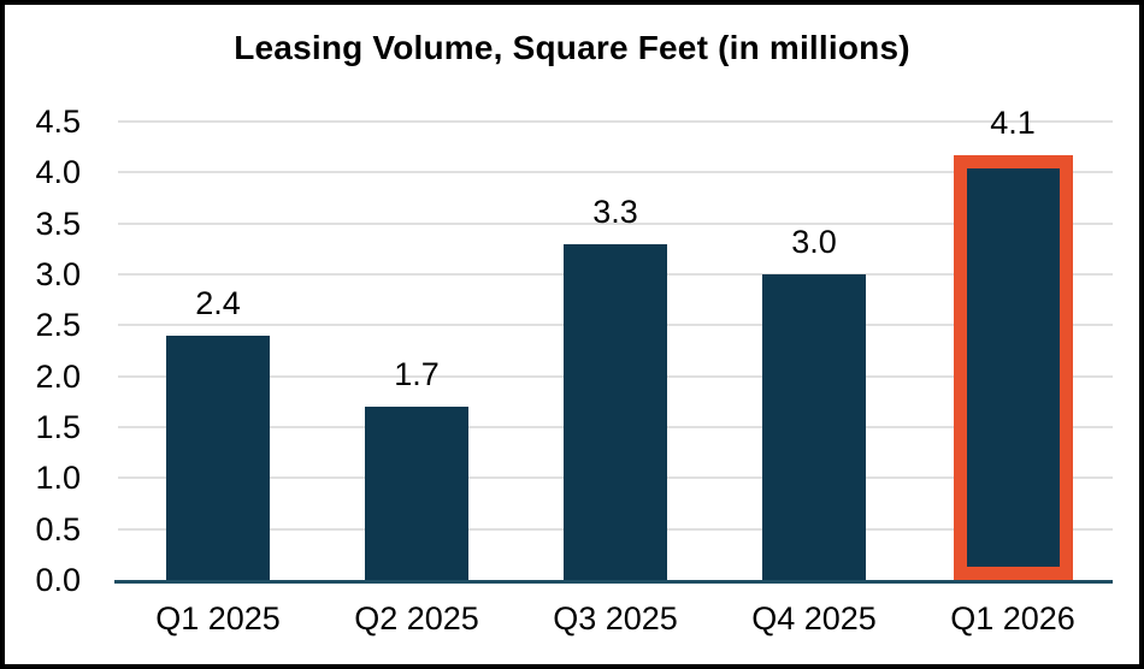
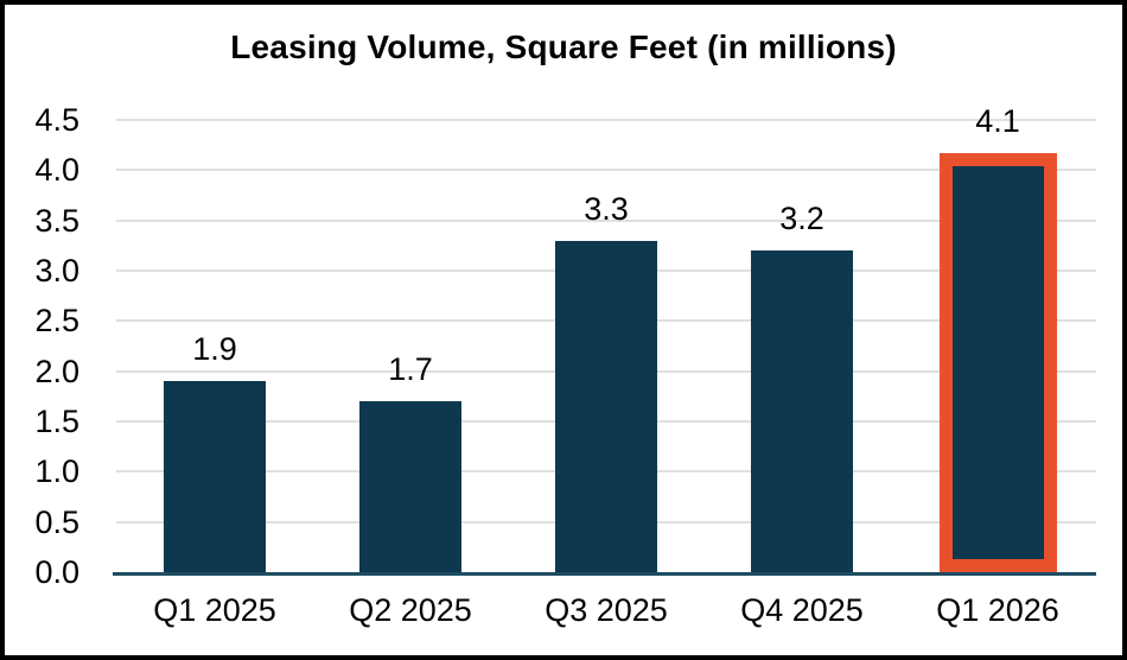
Q1 2025: 2.4 -> 1.9
Q4 2025: 3.0 -> 3.2
